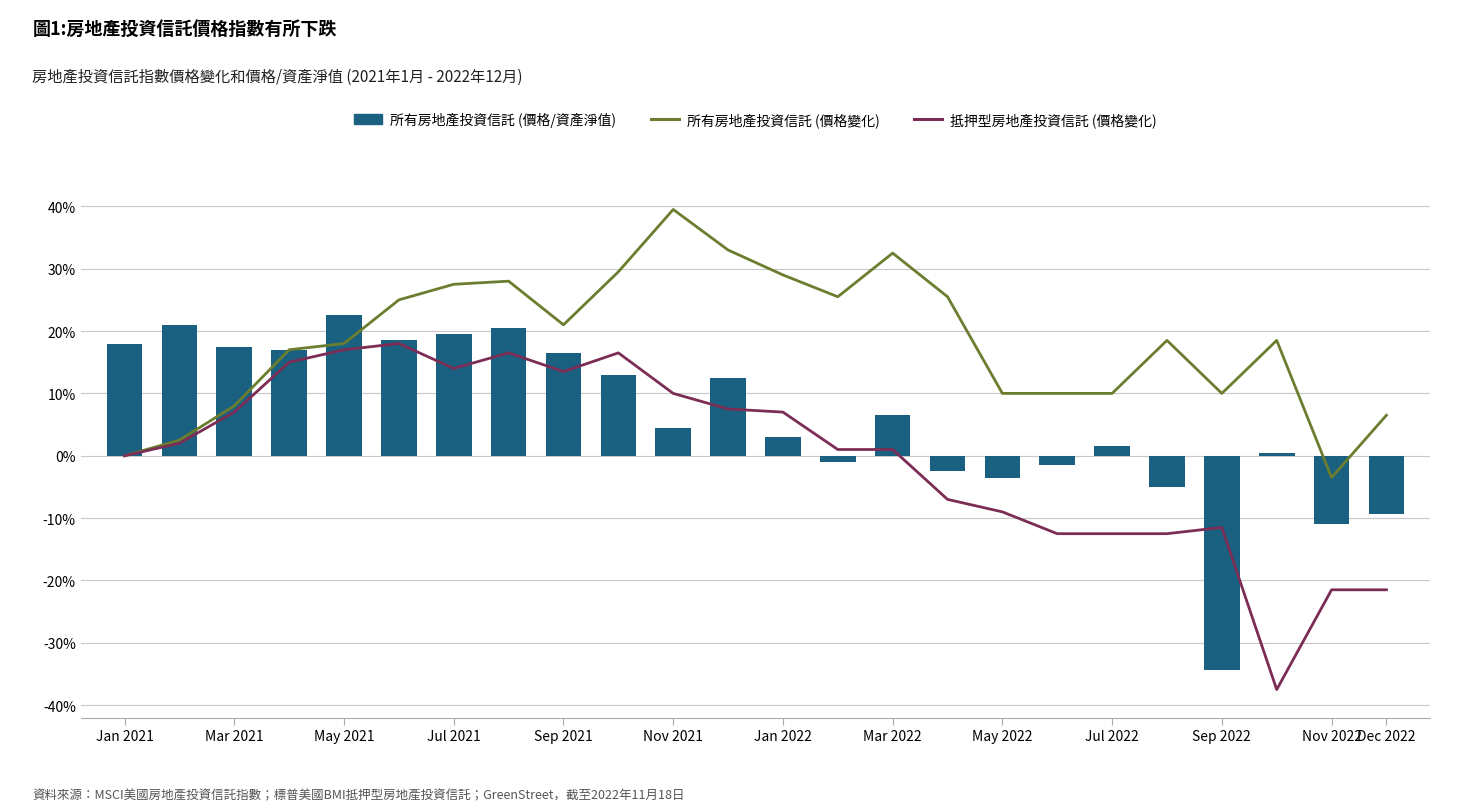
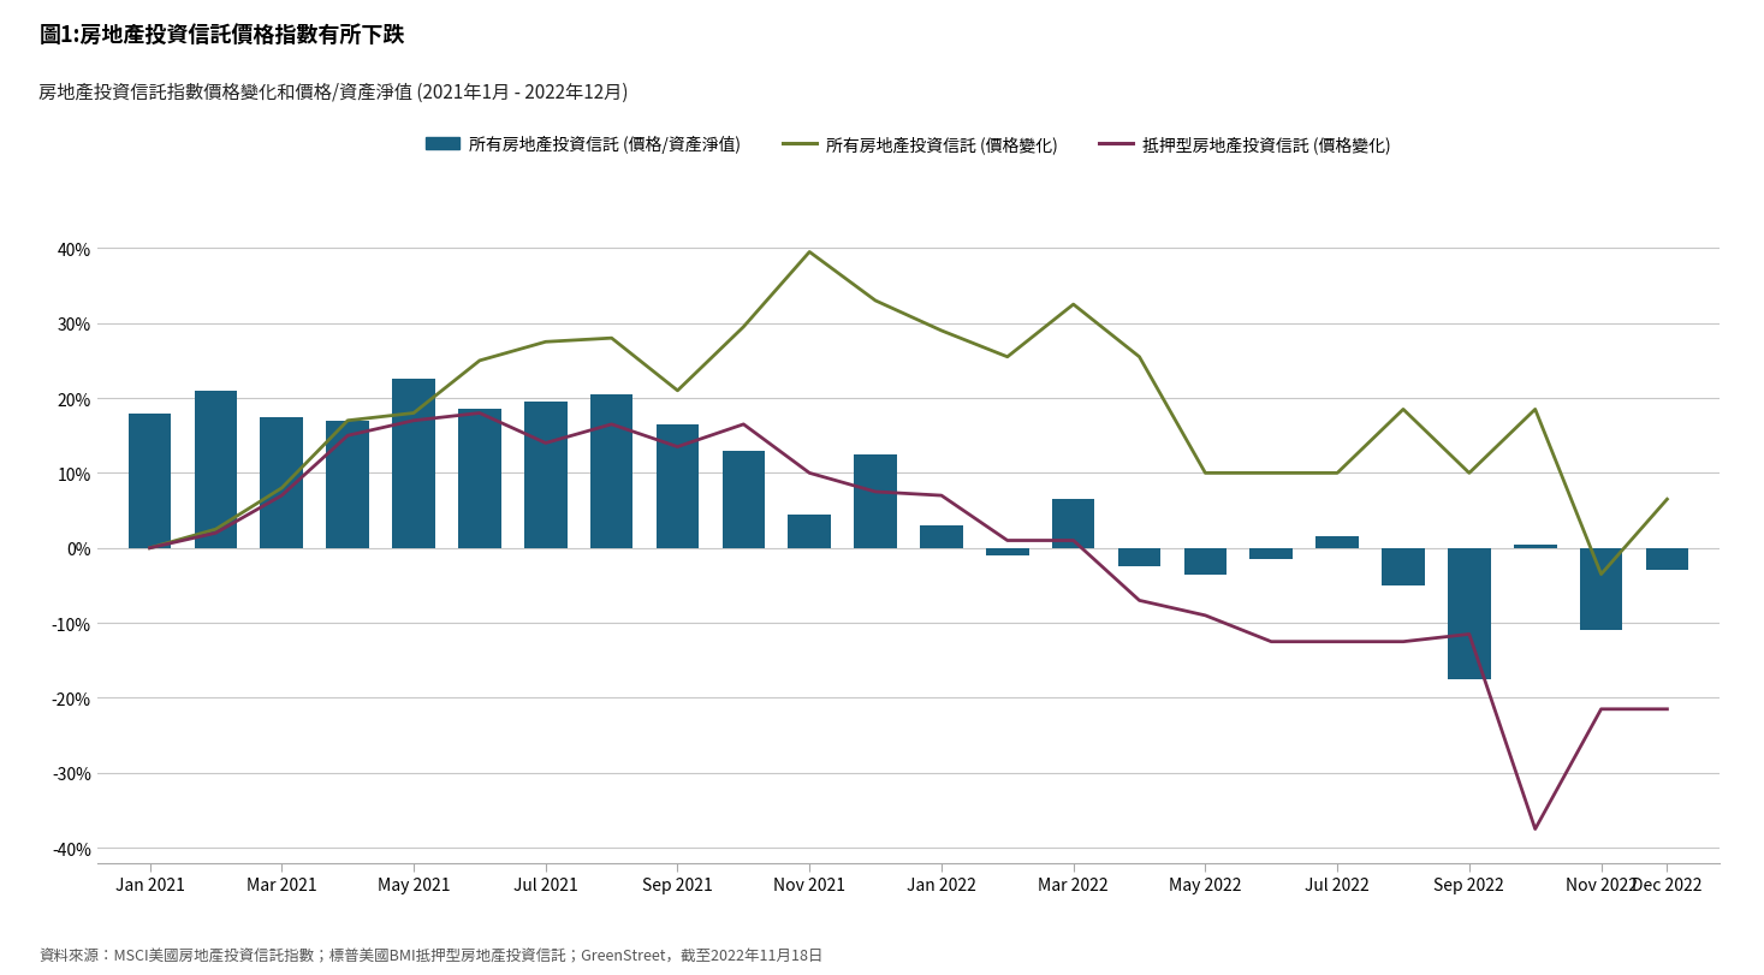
所有房地產投資信託 (價格/資產淨值)/Sep 2022: -34.4% -> -17.5%
所有房地產投資信託 (價格/資產淨值)/Dec 2022: -9.4% -> -3.0%
